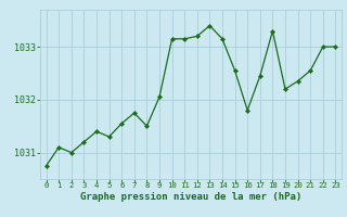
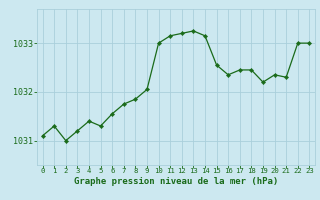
0: 1030.75 -> 1031.10
1: 1031.10 -> 1031.30
8: 1031.50 -> 1031.85
10: 1033.15 -> 1033.00
13: 1033.40 -> 1033.25
16: 1031.80 -> 1032.35
18: 1033.30 -> 1032.45
21: 1032.55 -> 1032.30
